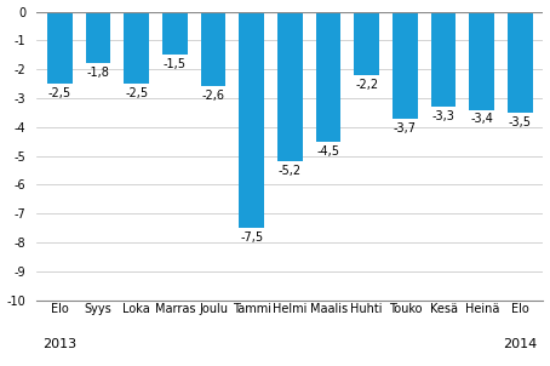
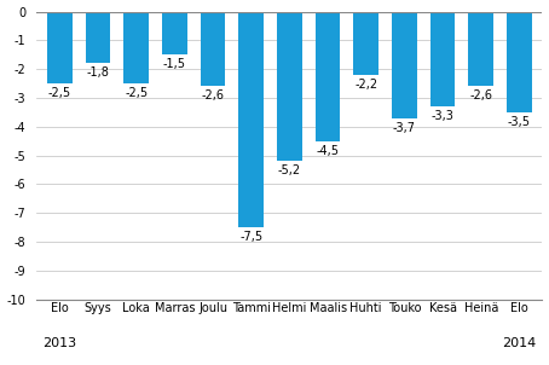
Heinä: -3,4 -> -2,6
